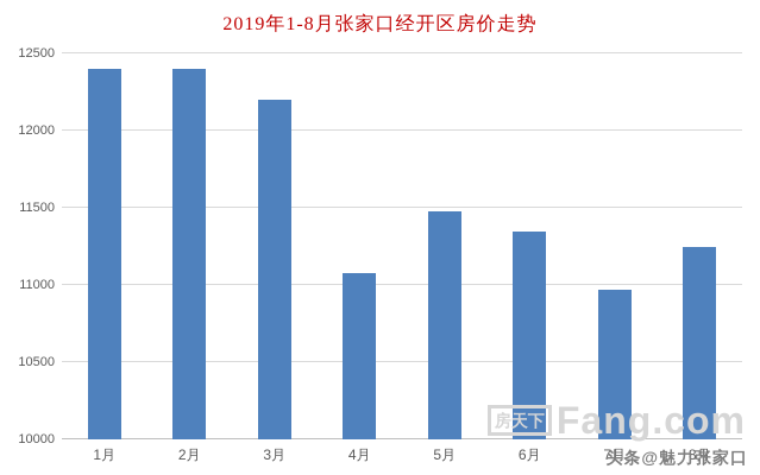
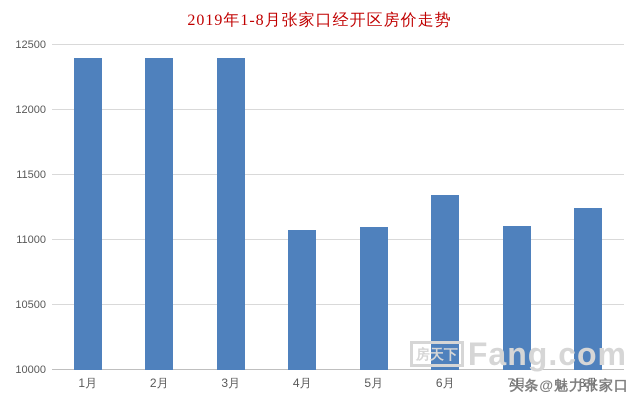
3月: 12200 -> 12400
5月: 11480 -> 11100
7月: 10970 -> 11110
